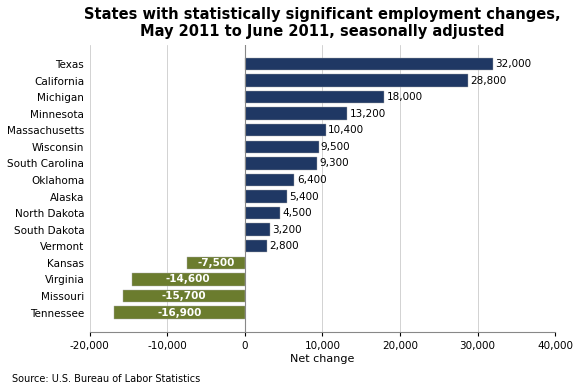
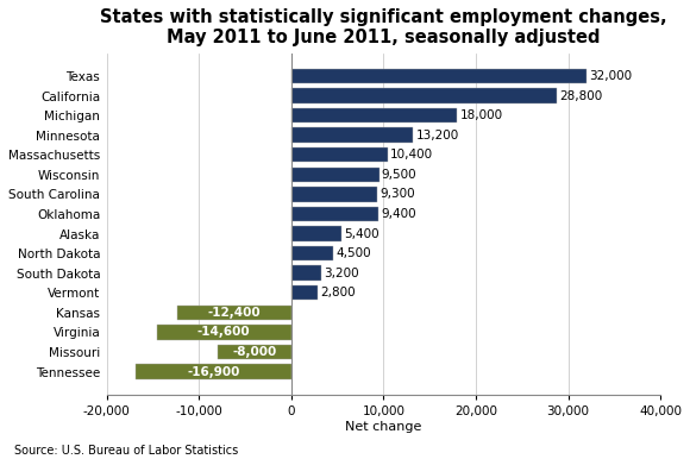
Oklahoma: 6,400 -> 9,400
Kansas: -7,500 -> -12,400
Missouri: -15,700 -> -8,000
